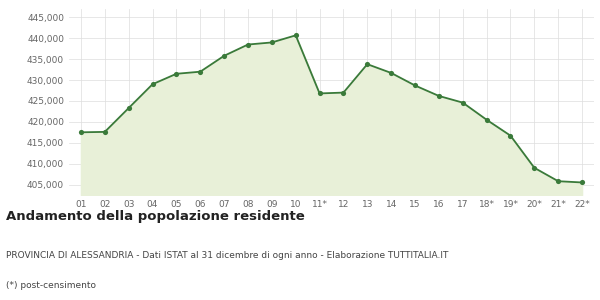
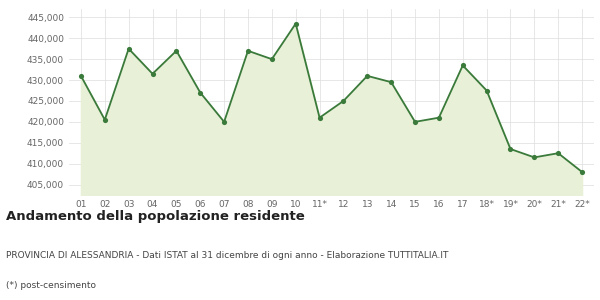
01: 417,500 -> 431,000
02: 417,600 -> 420,500
03: 423,300 -> 437,500
04: 429,000 -> 431,500
05: 431,500 -> 437,000
06: 432,000 -> 427,000
07: 435,800 -> 420,000
08: 438,500 -> 437,000
09: 439,000 -> 435,000
10: 440,700 -> 443,500
11*: 426,800 -> 421,000
12: 427,000 -> 425,000
13: 433,800 -> 431,000
14: 431,700 -> 429,500
15: 428,700 -> 420,000
16: 426,200 -> 421,000
17: 424,600 -> 433,500
18*: 420,500 -> 427,500
19*: 416,700 -> 413,500
20*: 409,000 -> 411,500
21*: 405,800 -> 412,500
22*: 405,500 -> 408,000
